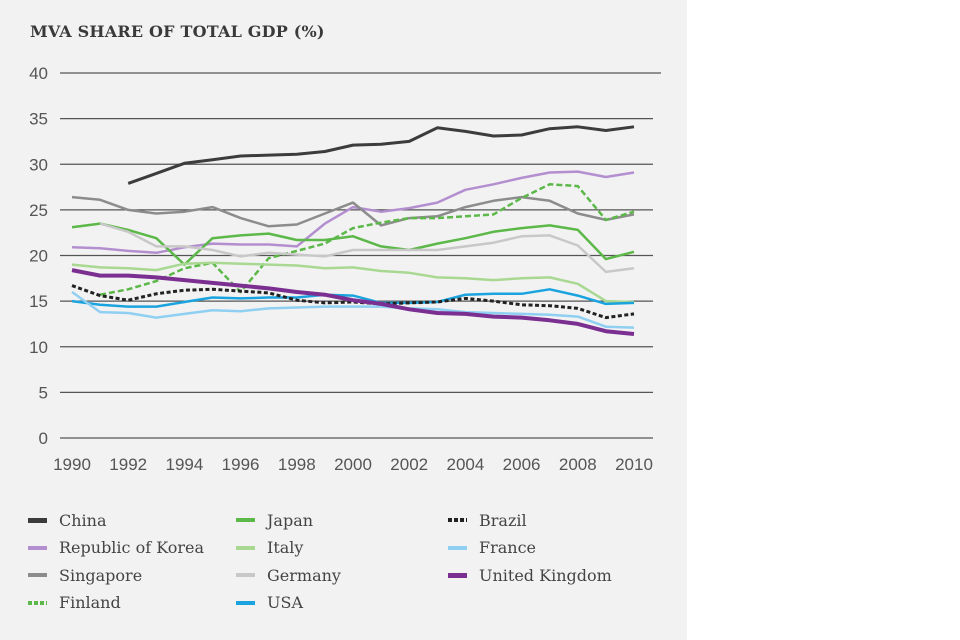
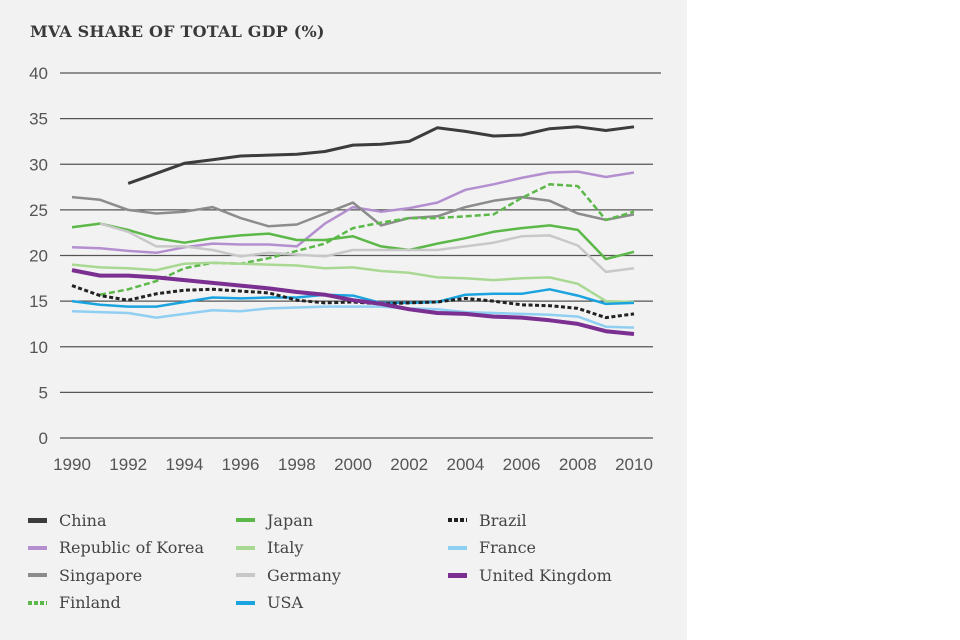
France/1990: 16 -> 14
Japan/1994: 19 -> 21
Finland/1996: 16 -> 19
